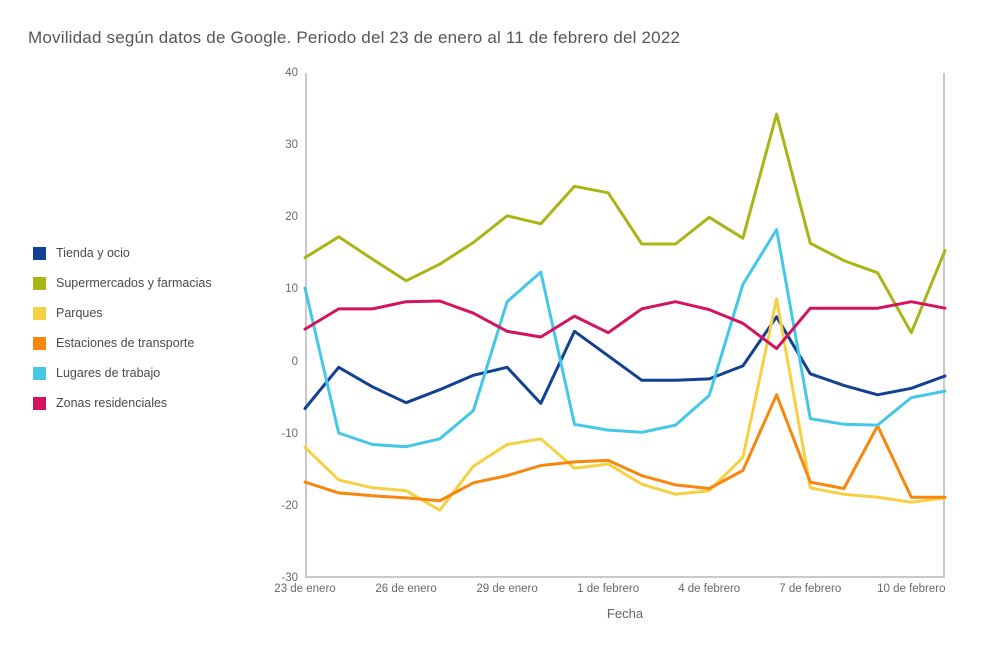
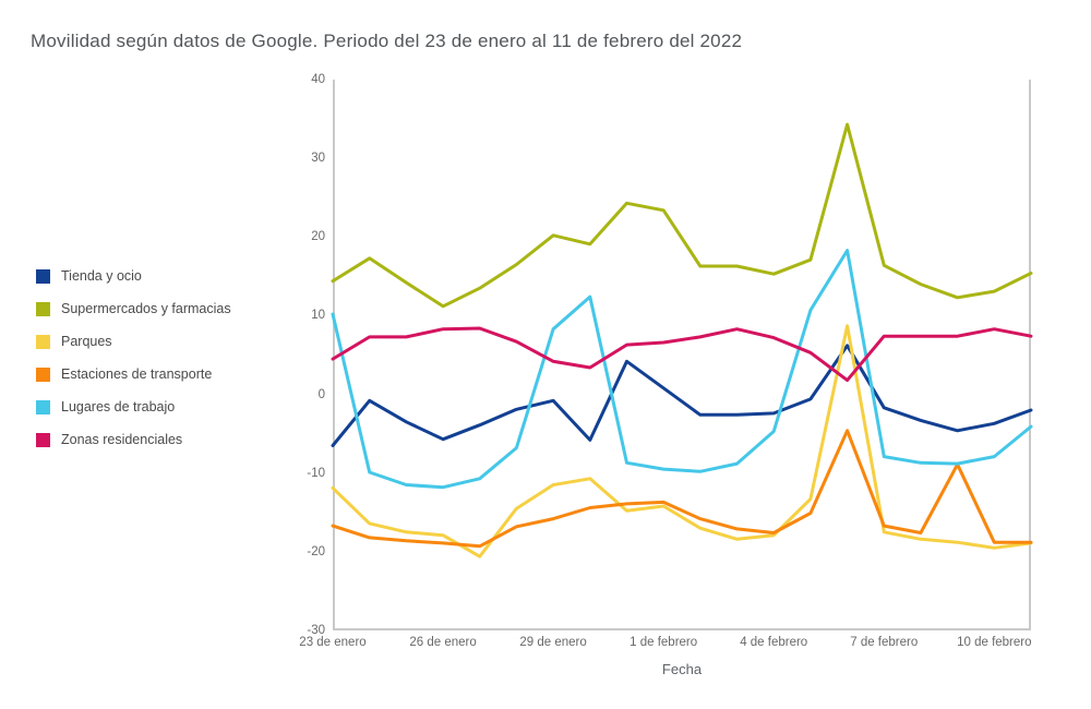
Zonas residenciales/1 de febrero: 4 -> 7
Supermercados y farmacias/4 de febrero: 20 -> 15
Supermercados y farmacias/10 de febrero: 4 -> 13
Lugares de trabajo/10 de febrero: -5 -> -8
